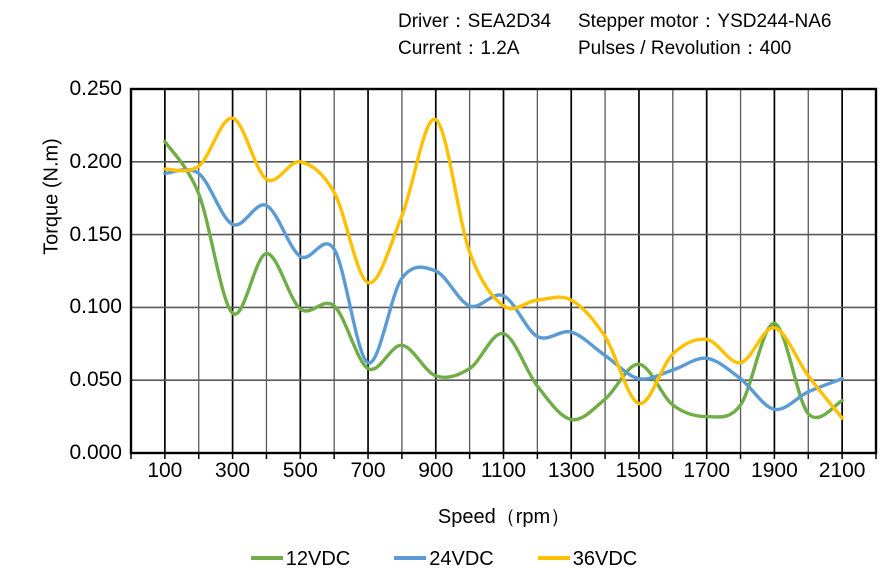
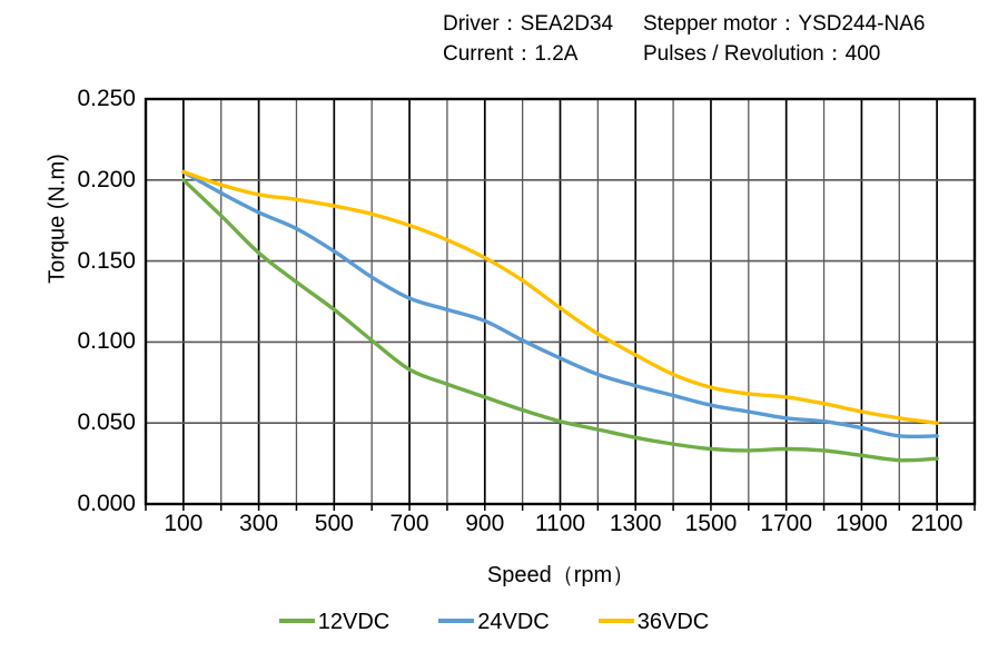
12VDC/100: 0.214 -> 0.200
24VDC/100: 0.192 -> 0.205
36VDC/100: 0.195 -> 0.205
12VDC/300: 0.096 -> 0.155
24VDC/300: 0.157 -> 0.180
36VDC/300: 0.230 -> 0.191
12VDC/500: 0.099 -> 0.120
24VDC/500: 0.135 -> 0.156
36VDC/500: 0.200 -> 0.184
12VDC/700: 0.058 -> 0.083
24VDC/700: 0.062 -> 0.127
36VDC/700: 0.117 -> 0.172
12VDC/900: 0.053 -> 0.066
24VDC/900: 0.125 -> 0.113
36VDC/900: 0.229 -> 0.152
12VDC/1100: 0.082 -> 0.051
24VDC/1100: 0.108 -> 0.090
36VDC/1100: 0.101 -> 0.121
12VDC/1300: 0.023 -> 0.041
24VDC/1300: 0.083 -> 0.073
36VDC/1300: 0.105 -> 0.092
12VDC/1500: 0.061 -> 0.034
24VDC/1500: 0.051 -> 0.061
36VDC/1500: 0.034 -> 0.072
12VDC/1700: 0.025 -> 0.034
24VDC/1700: 0.065 -> 0.053
36VDC/1700: 0.078 -> 0.066
12VDC/1900: 0.089 -> 0.030
24VDC/1900: 0.030 -> 0.047
36VDC/1900: 0.086 -> 0.057
12VDC/2100: 0.036 -> 0.028
24VDC/2100: 0.051 -> 0.042
36VDC/2100: 0.024 -> 0.050
